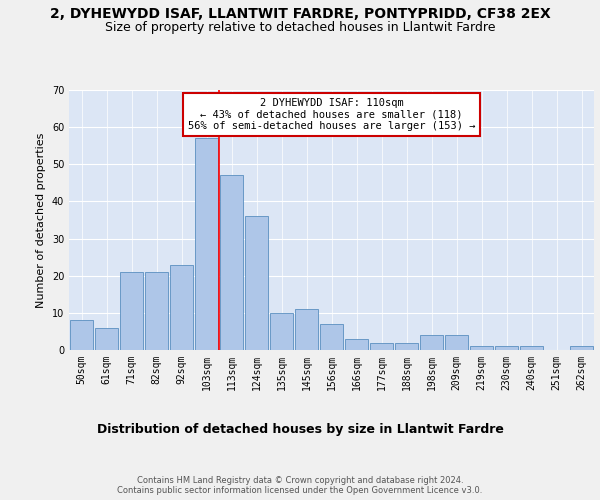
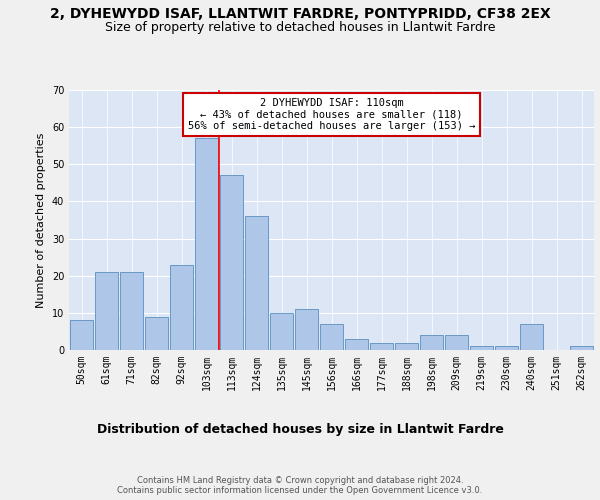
61sqm: 6 -> 21
82sqm: 21 -> 9
240sqm: 1 -> 7
